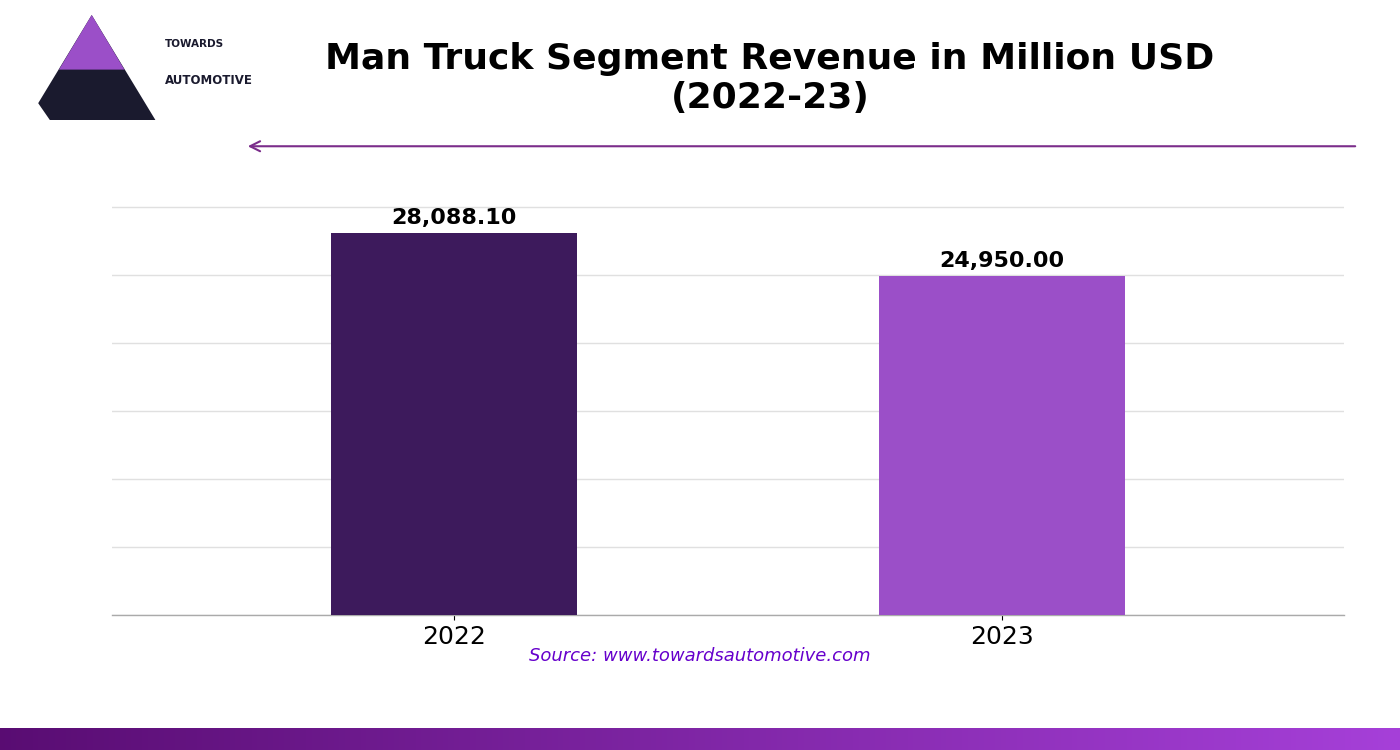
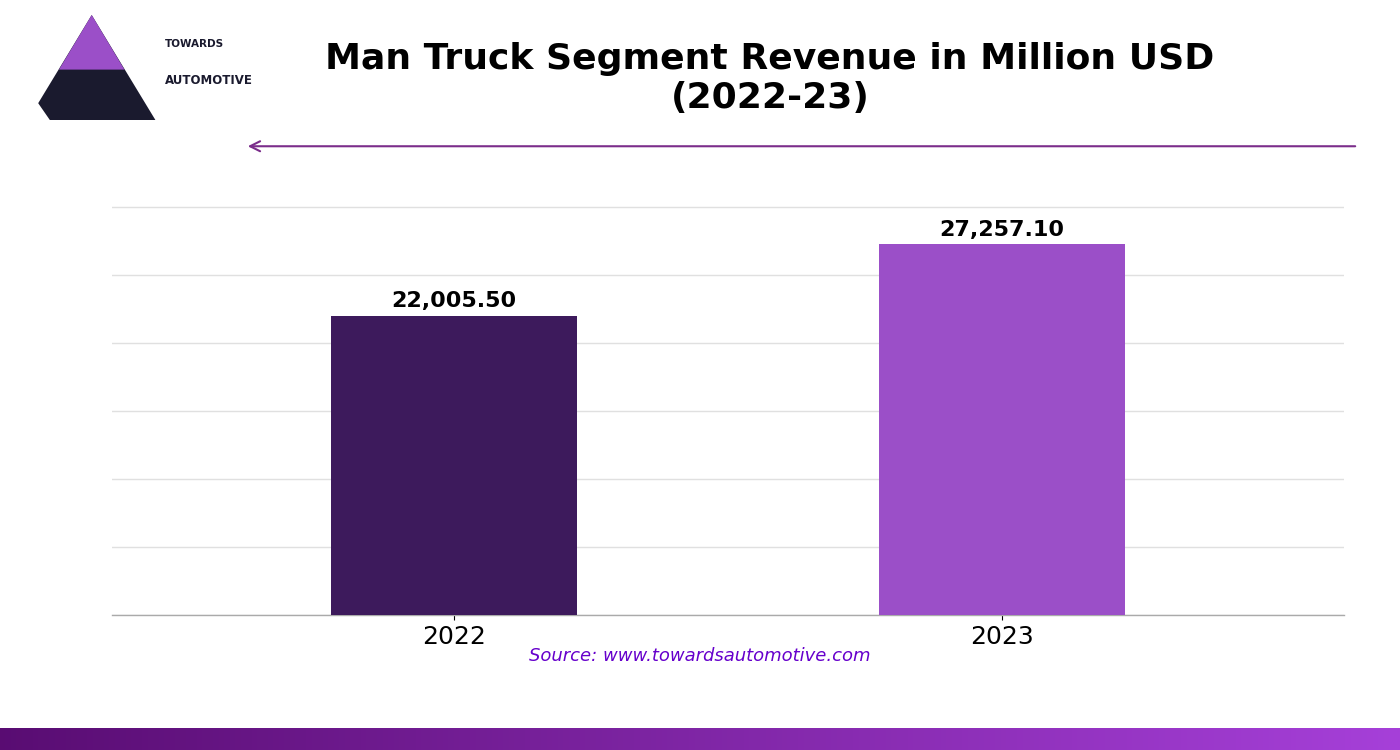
2022: 28,088.10 -> 22,005.50
2023: 24,950.00 -> 27,257.10
